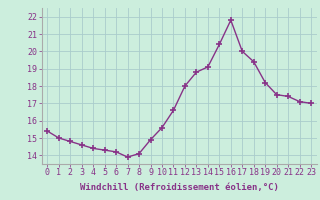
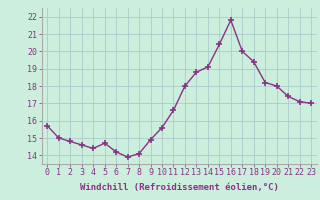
0: 15.4 -> 15.7
5: 14.3 -> 14.7
20: 17.5 -> 18.0
